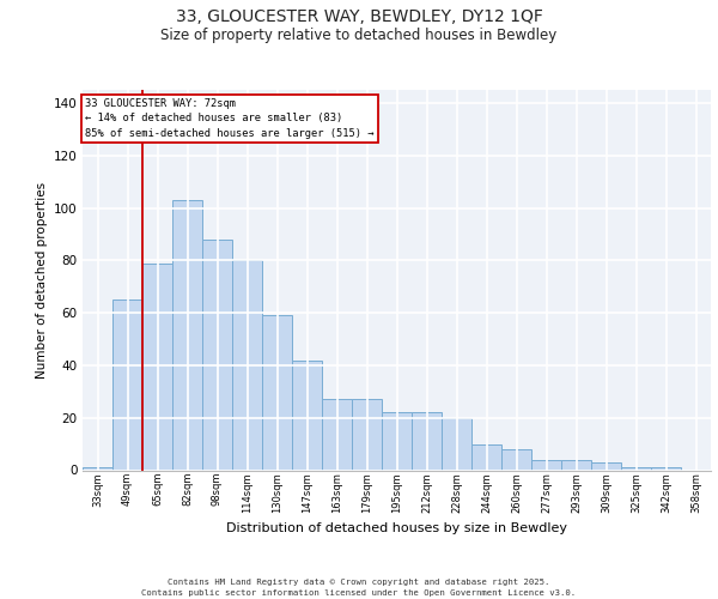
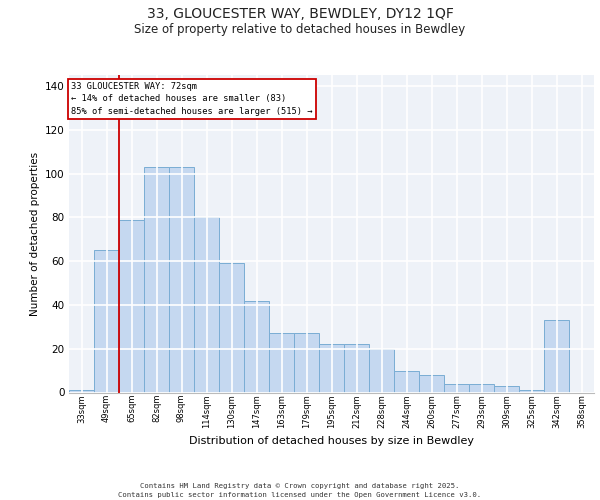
98sqm: 88 -> 103
342sqm: 1 -> 33
